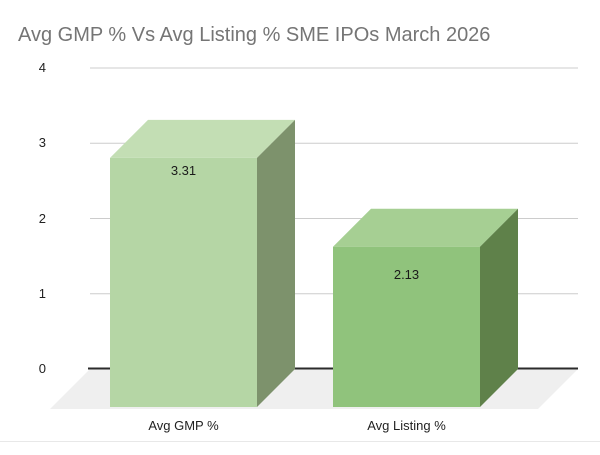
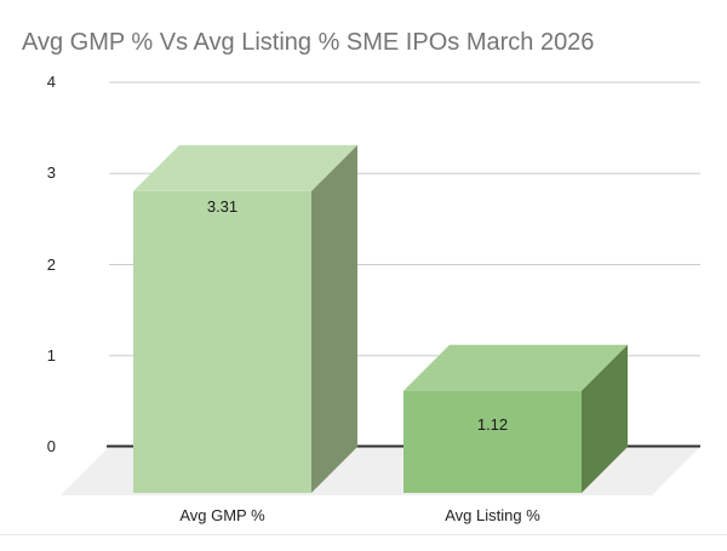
Avg Listing %: 2.13 -> 1.12
